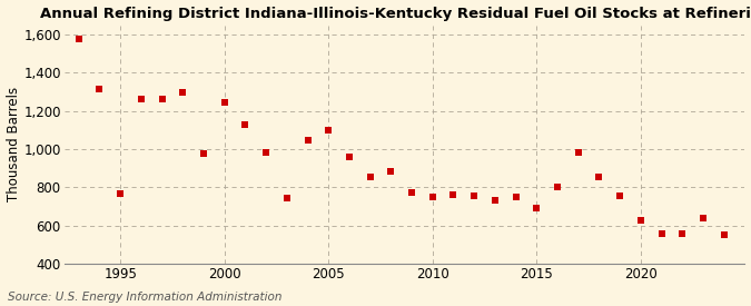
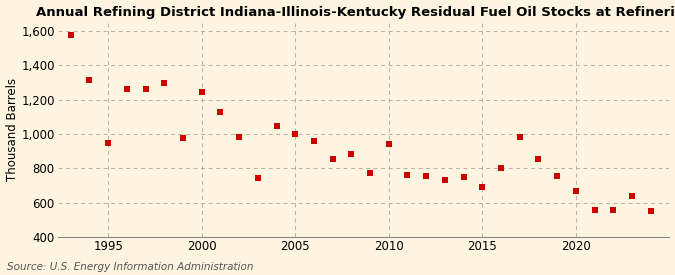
1995: 770 -> 950
2005: 1,100 -> 1,000
2010: 750 -> 940
2020: 630 -> 670
